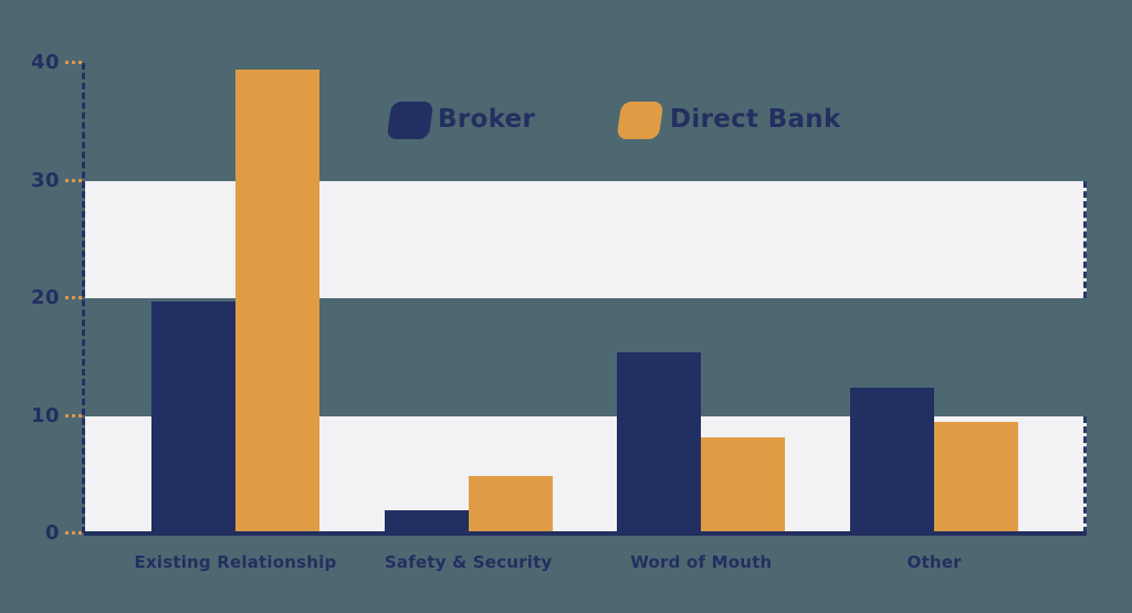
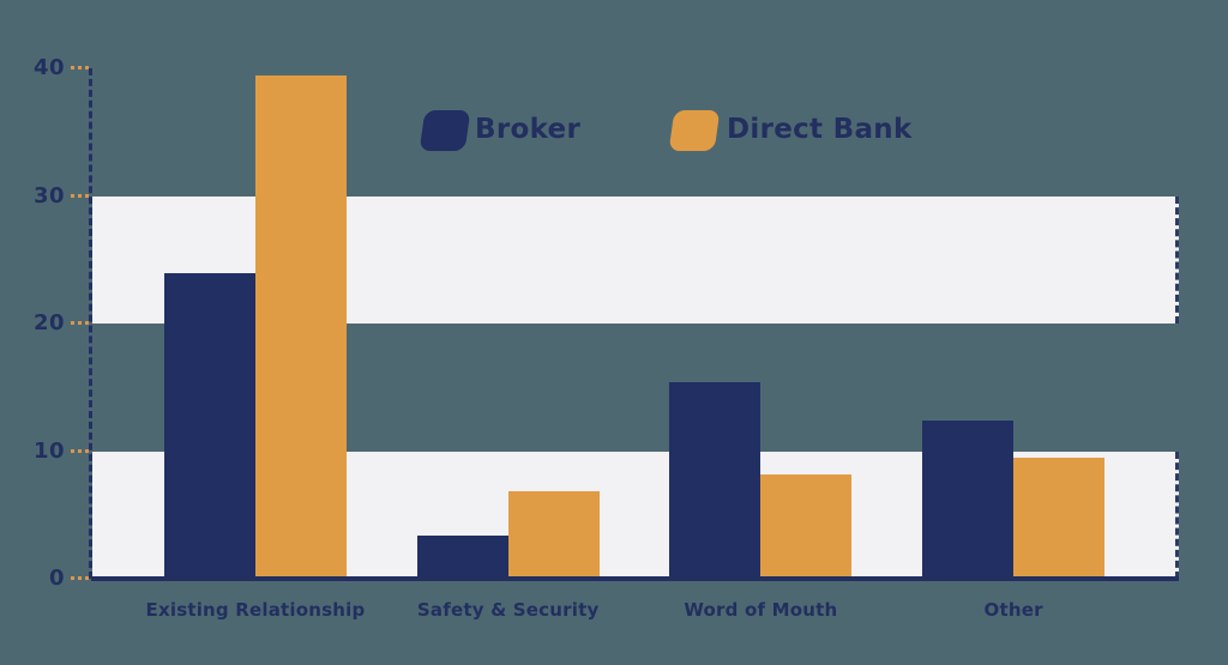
Broker/Existing Relationship: 19.7 -> 23.9
Broker/Safety & Security: 2.0 -> 3.4
Direct Bank/Safety & Security: 4.9 -> 6.9
